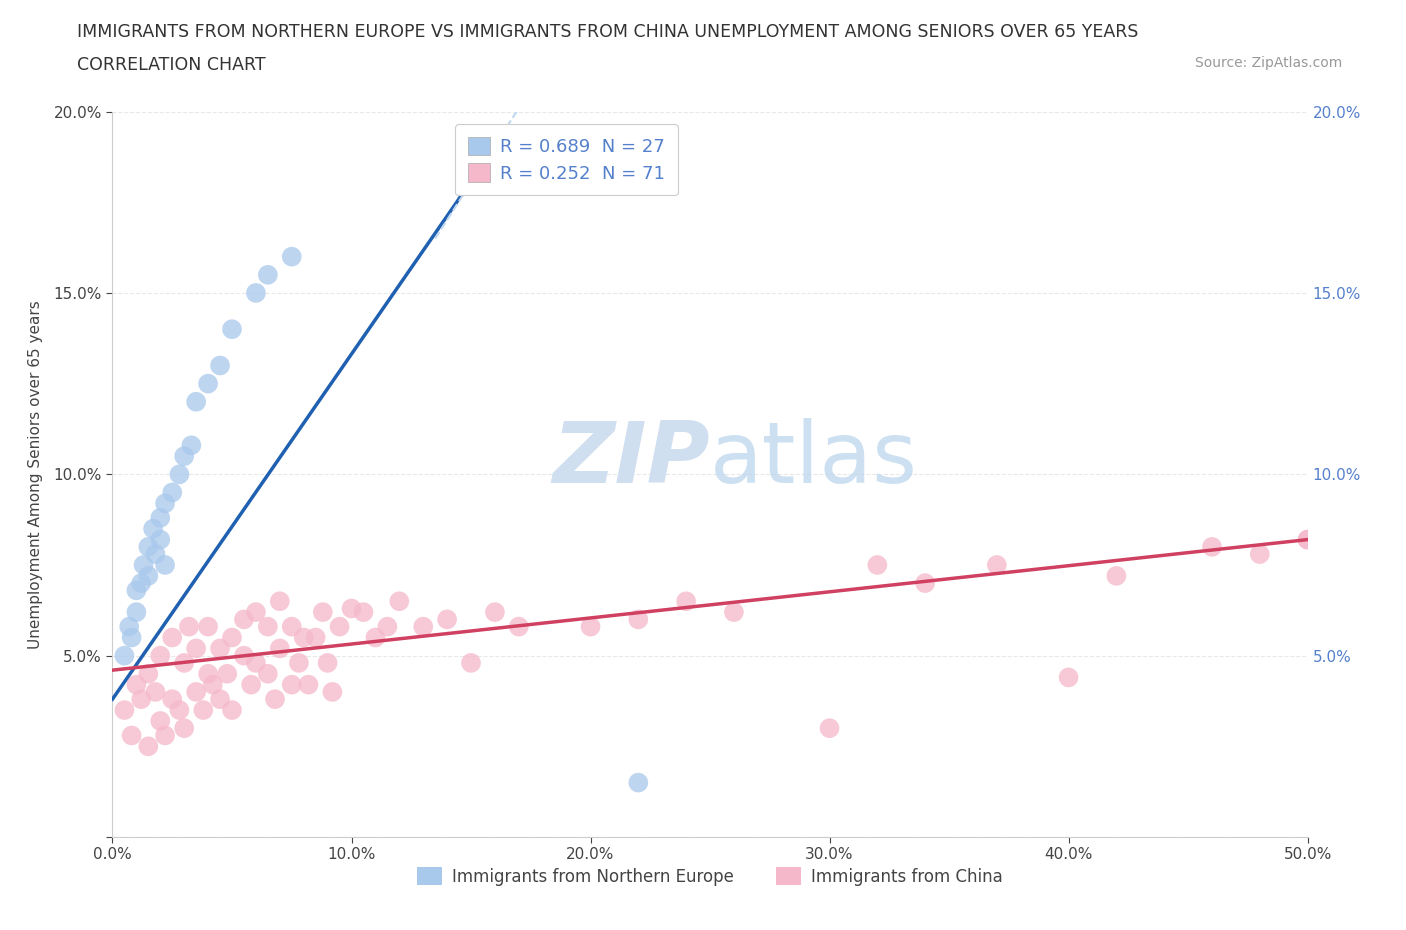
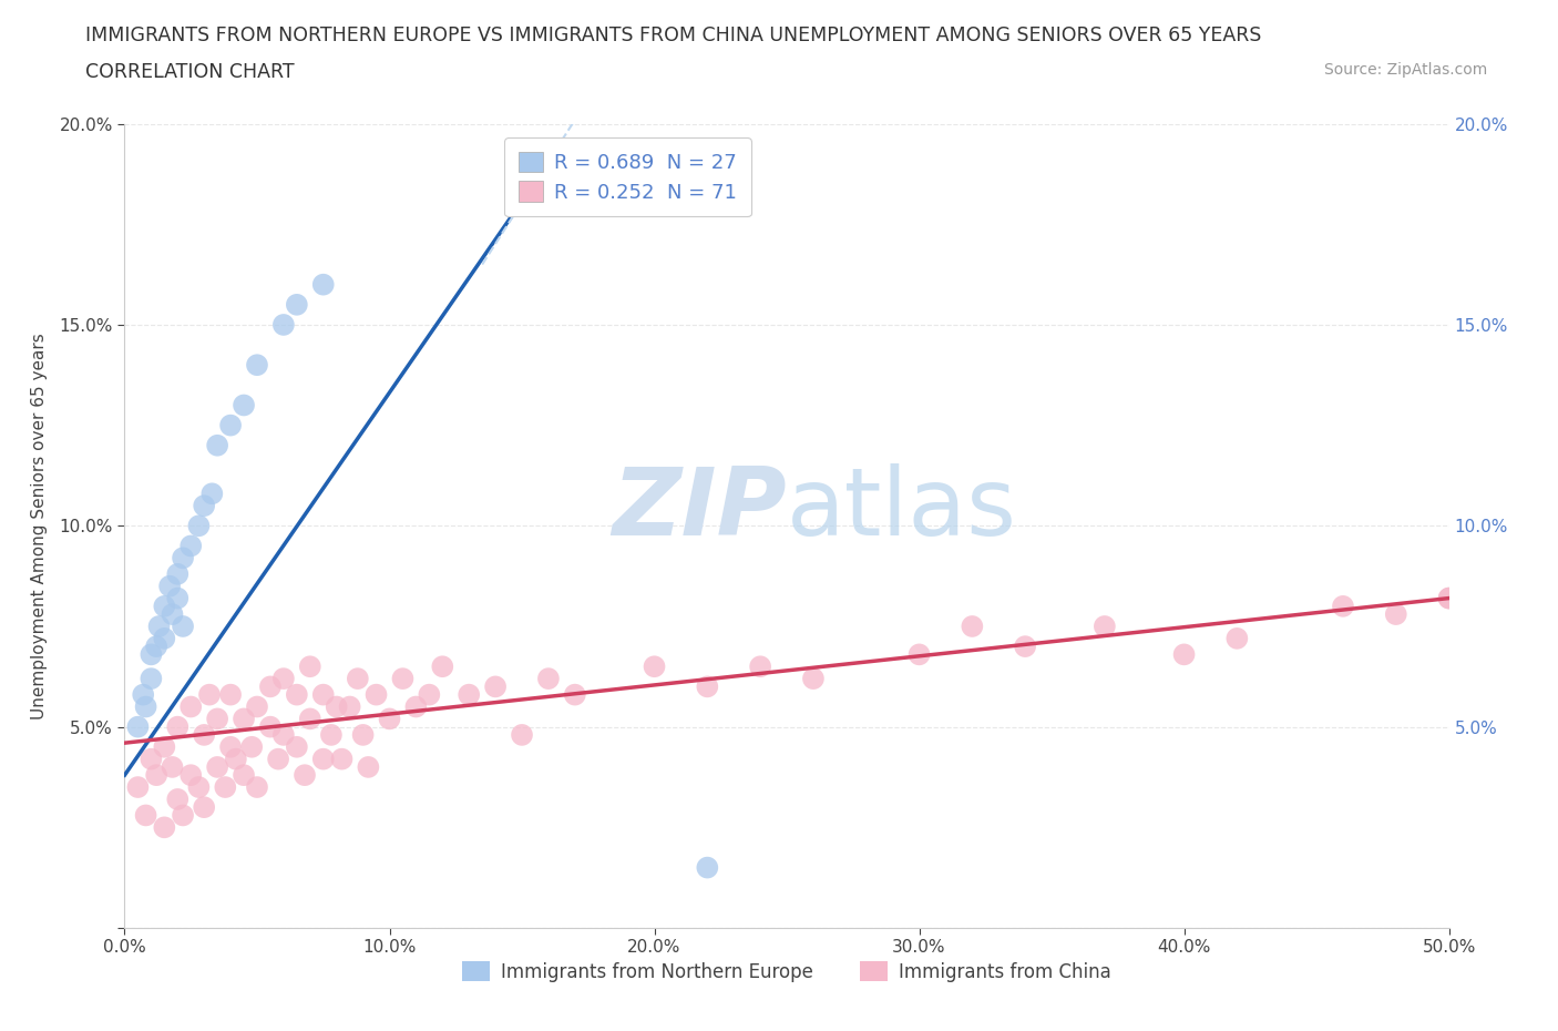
Immigrants from China/10.0%: 6.3% -> 5.2%
Immigrants from China/20.0%: 5.8% -> 6.5%
Immigrants from China/30.0%: 3.0% -> 6.8%
Immigrants from China/40.0%: 4.4% -> 6.8%
